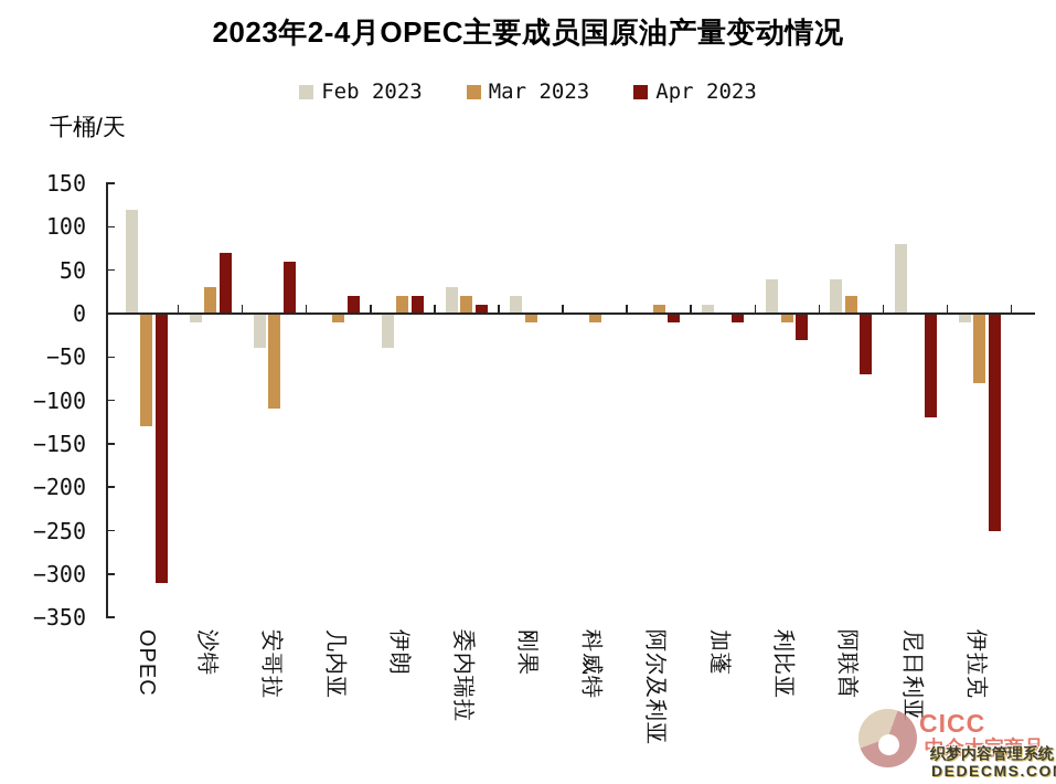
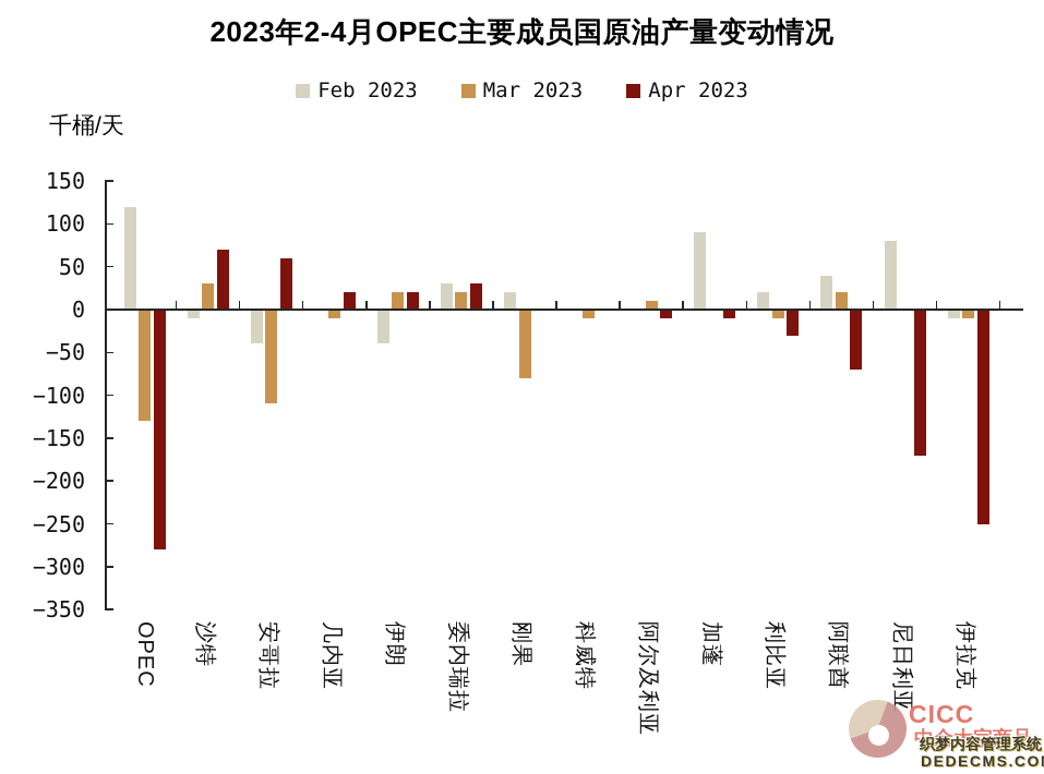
Apr 2023/OPEC: -310 -> -280
Apr 2023/委内瑞拉: 10 -> 30
Mar 2023/刚果: -10 -> -80
Feb 2023/加蓬: 10 -> 90
Feb 2023/利比亚: 40 -> 20
Apr 2023/尼日利亚: -120 -> -170
Mar 2023/伊拉克: -80 -> -10
